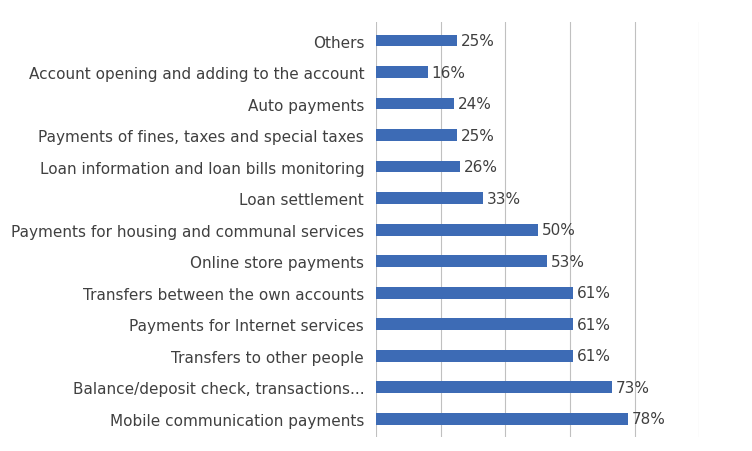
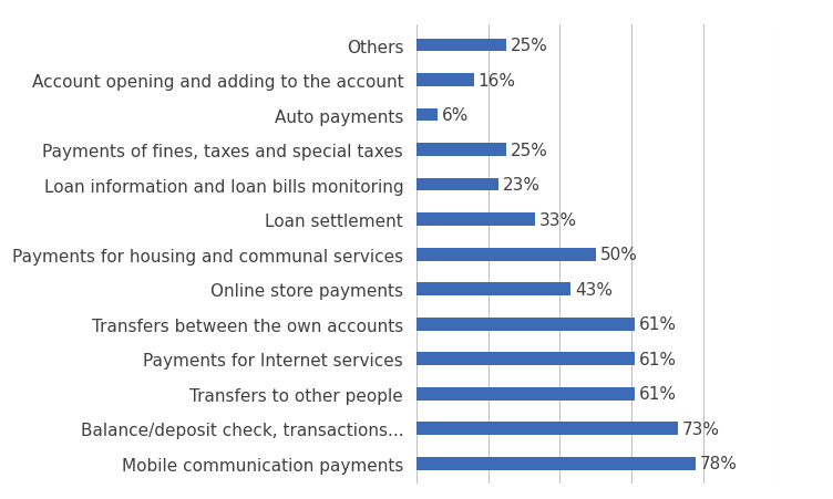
Auto payments: 24% -> 6%
Loan information and loan bills monitoring: 26% -> 23%
Online store payments: 53% -> 43%
